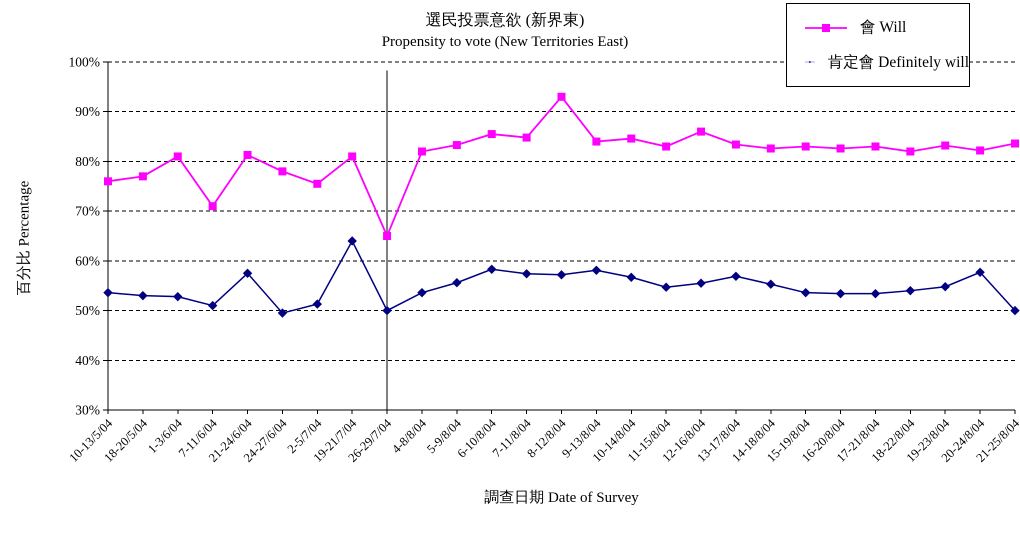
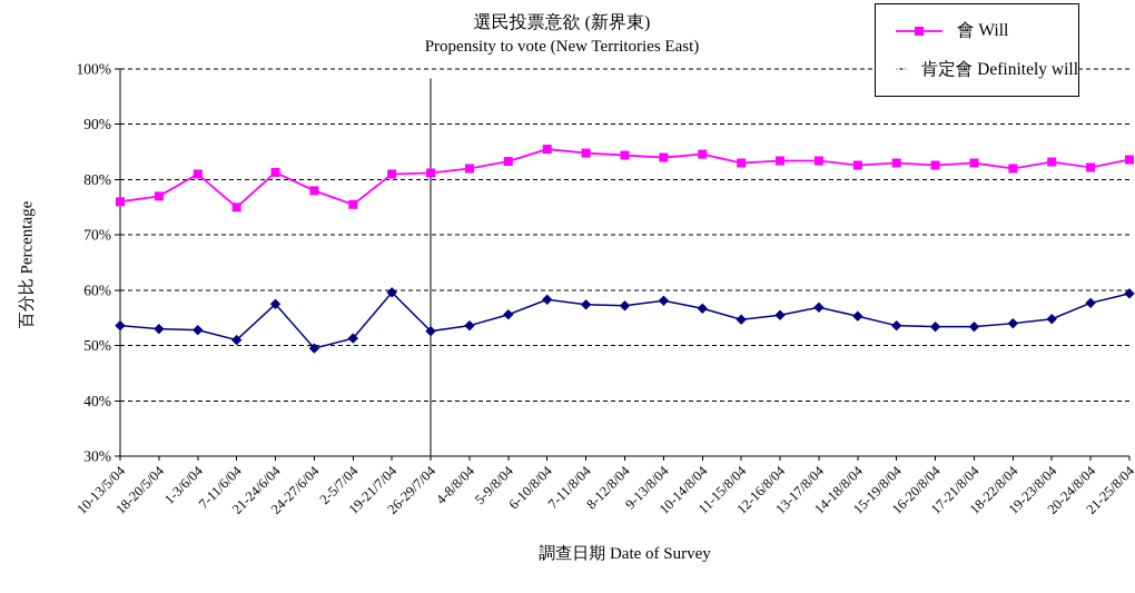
會 Will/7-11/6/04: 71% -> 75%
肯定會 Definitely will/19-21/7/04: 64% -> 60%
會 Will/26-29/7/04: 65% -> 81%
肯定會 Definitely will/26-29/7/04: 50% -> 53%
會 Will/8-12/8/04: 93% -> 84%
會 Will/12-16/8/04: 86% -> 83%
肯定會 Definitely will/21-25/8/04: 50% -> 59%
